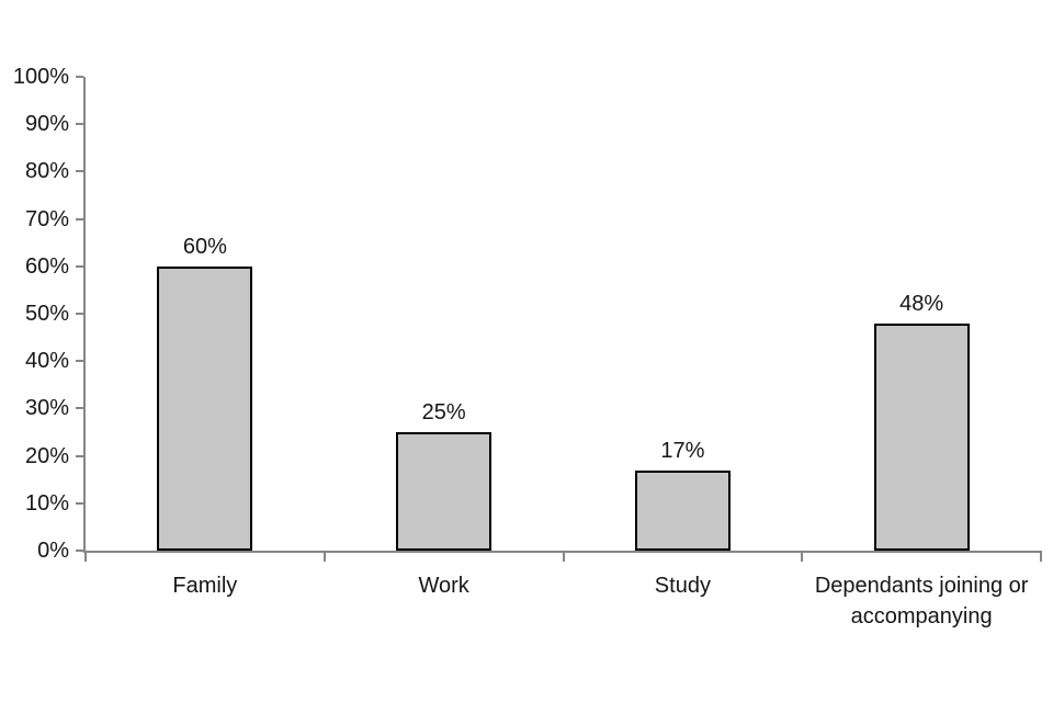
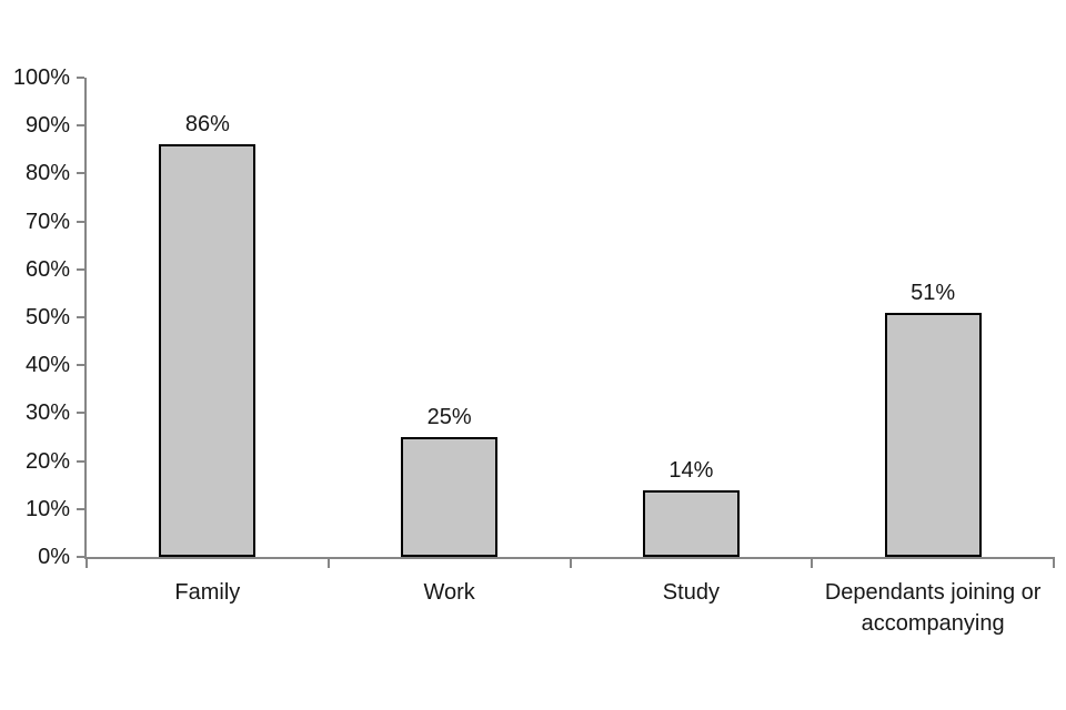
Family: 60% -> 86%
Study: 17% -> 14%
Dependants joining or accompanying: 48% -> 51%
